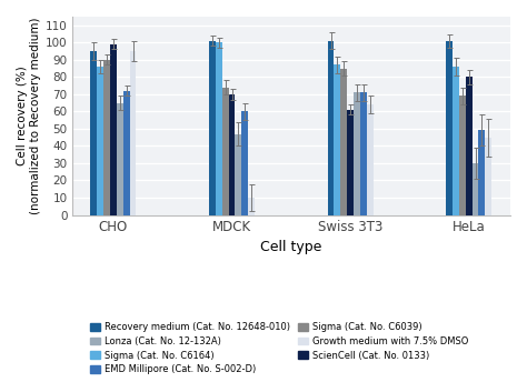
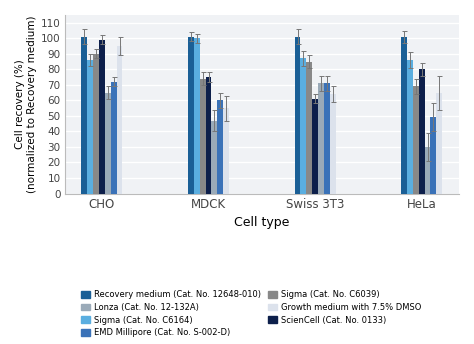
Recovery medium (Cat. No. 12648-010)/CHO: 95 -> 101
ScienCell (Cat. No. 0133)/MDCK: 70 -> 75
Growth medium with 7.5% DMSO/MDCK: 10 -> 55
Growth medium with 7.5% DMSO/HeLa: 45 -> 65
